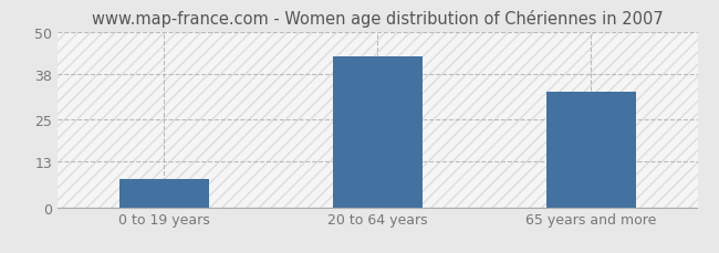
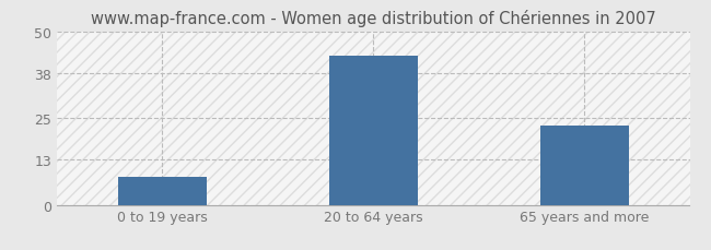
65 years and more: 33 -> 23
